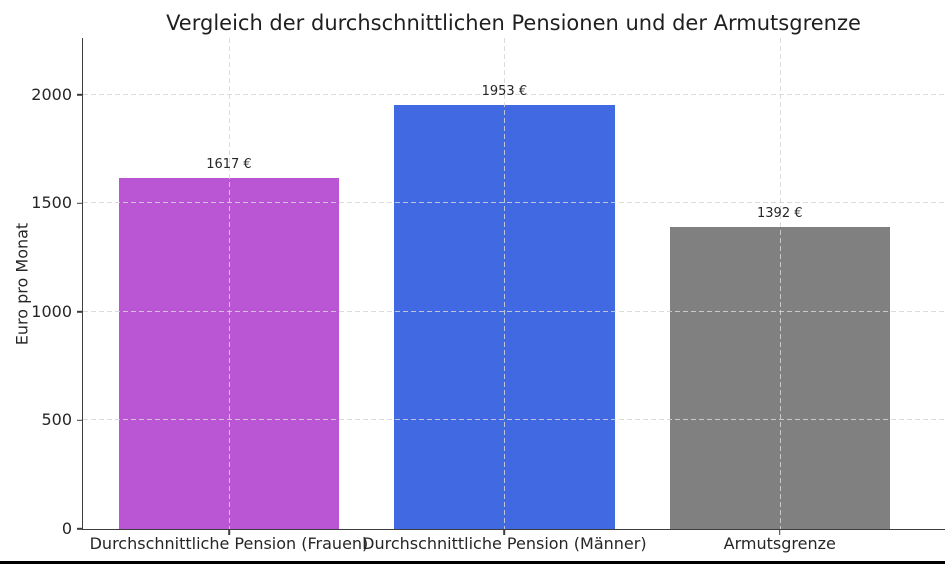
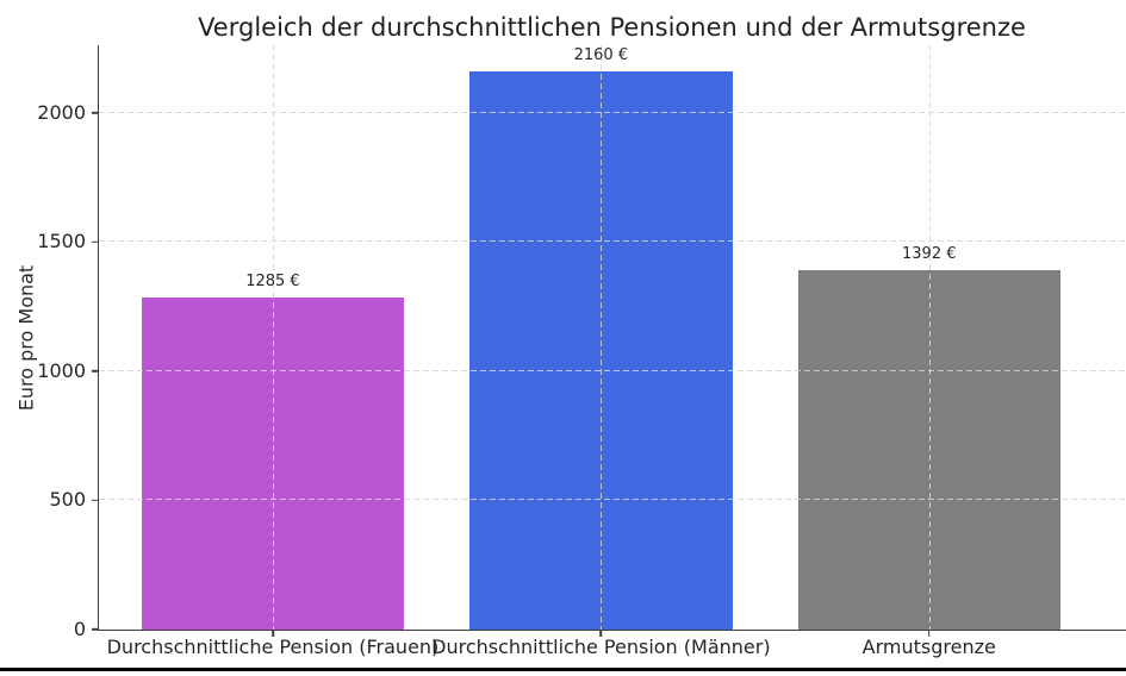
Durchschnittliche Pension (Frauen): 1617 -> 1285
Durchschnittliche Pension (Männer): 1953 -> 2160
